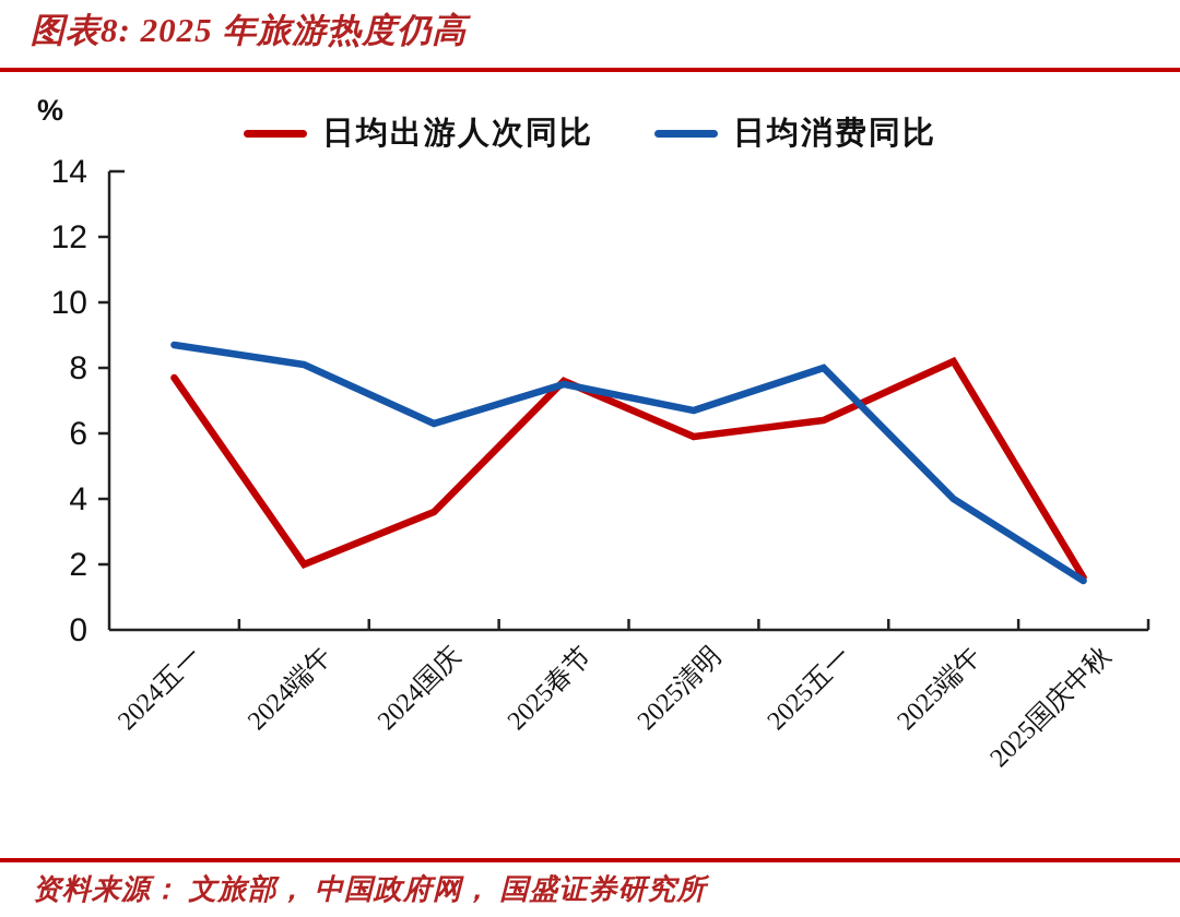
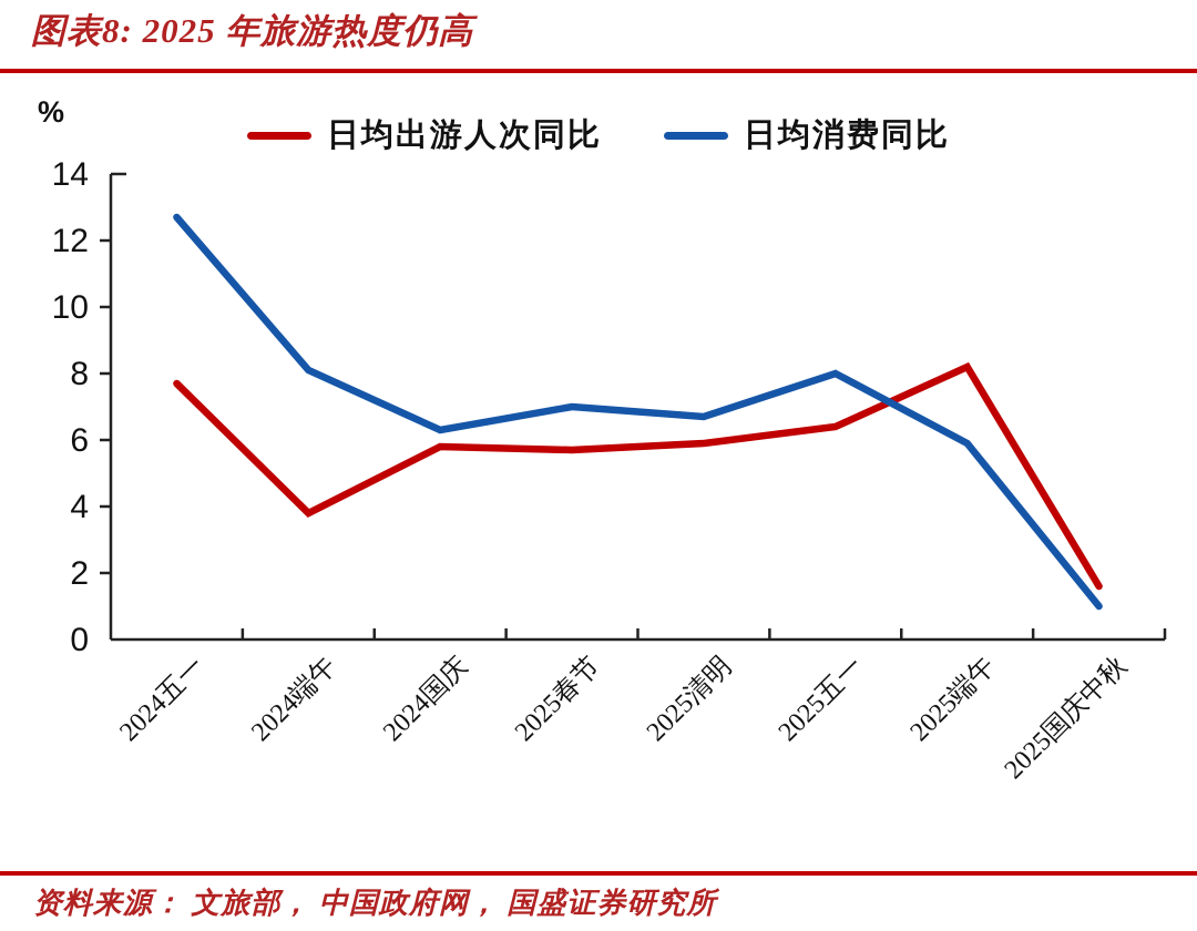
日均消费同比/2024五一: 8.7 -> 12.7
日均出游人次同比/2024端午: 2.0 -> 3.8
日均出游人次同比/2024国庆: 3.6 -> 5.8
日均出游人次同比/2025春节: 7.6 -> 5.7
日均消费同比/2025春节: 7.5 -> 7.0
日均消费同比/2025端午: 4.0 -> 5.9
日均消费同比/2025国庆中秋: 1.5 -> 1.0
